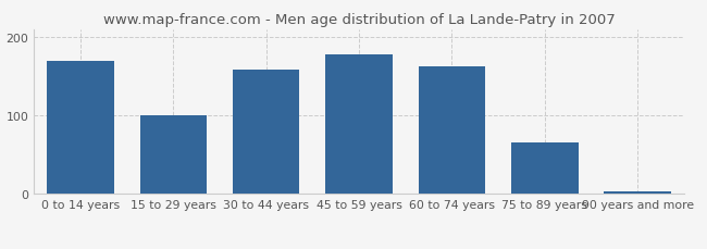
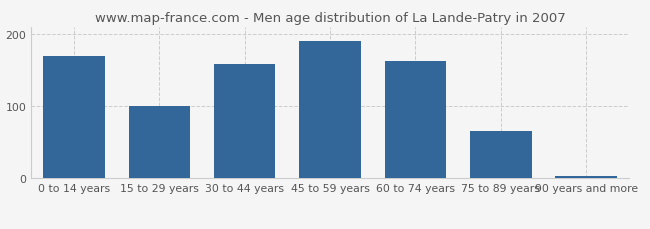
45 to 59 years: 178 -> 190
